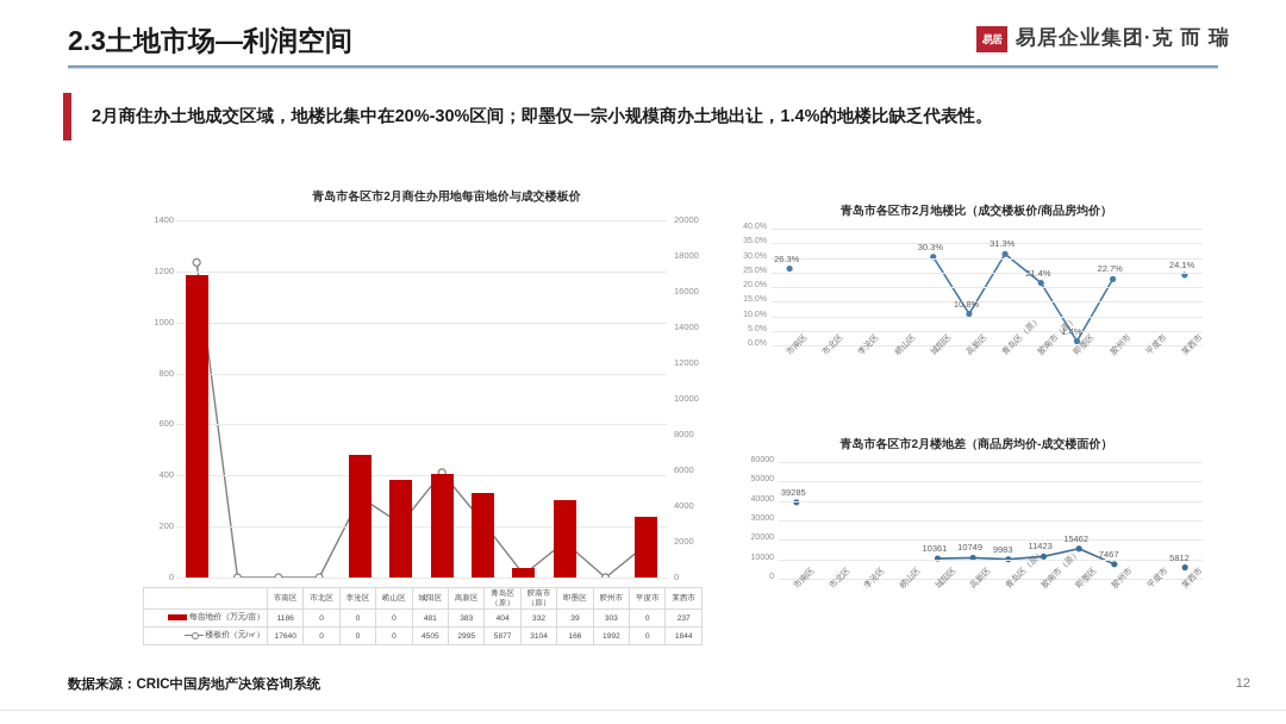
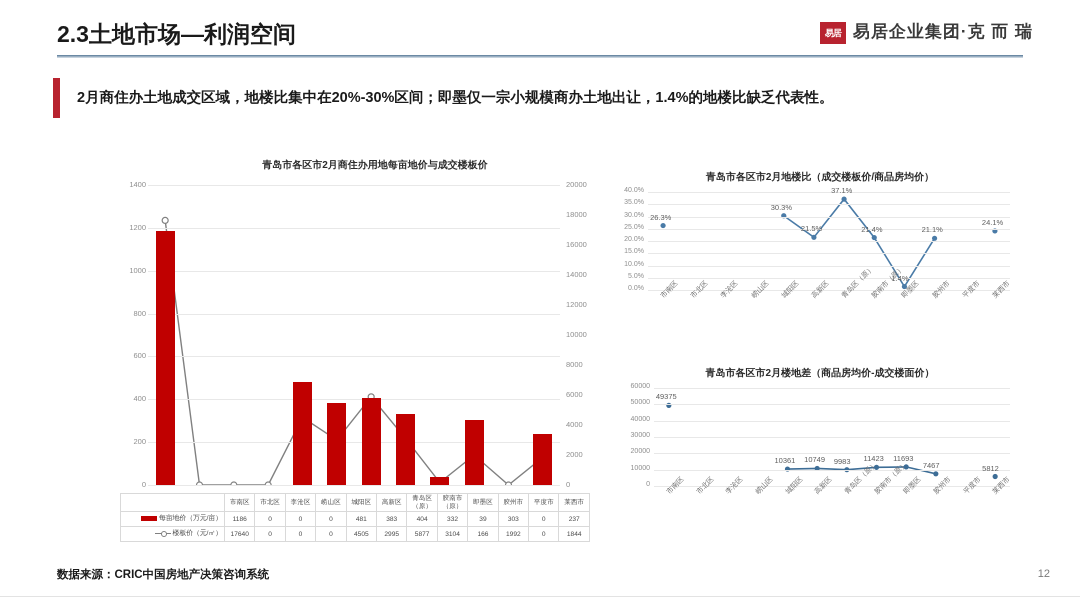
青岛市各区市2月地楼比（成交楼板价/商品房均价）/高新区: 10.8% -> 21.5%
青岛市各区市2月地楼比（成交楼板价/商品房均价）/青岛区（原）: 31.3% -> 37.1%
青岛市各区市2月地楼比（成交楼板价/商品房均价）/胶州市: 22.7% -> 21.1%
青岛市各区市2月楼地差（商品房均价-成交楼面价）/市南区: 39285 -> 49375
青岛市各区市2月楼地差（商品房均价-成交楼面价）/即墨区: 15462 -> 11693
